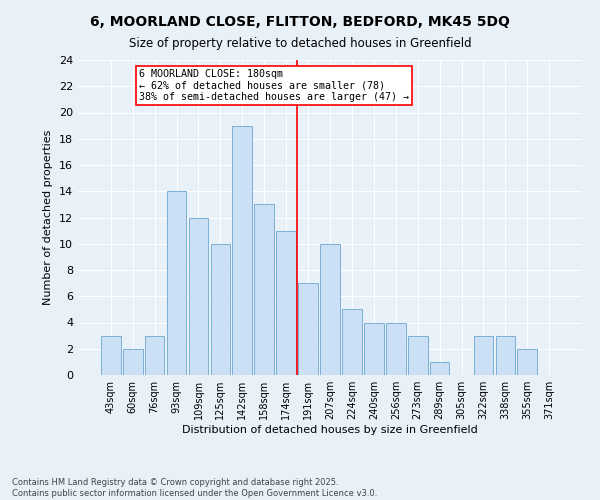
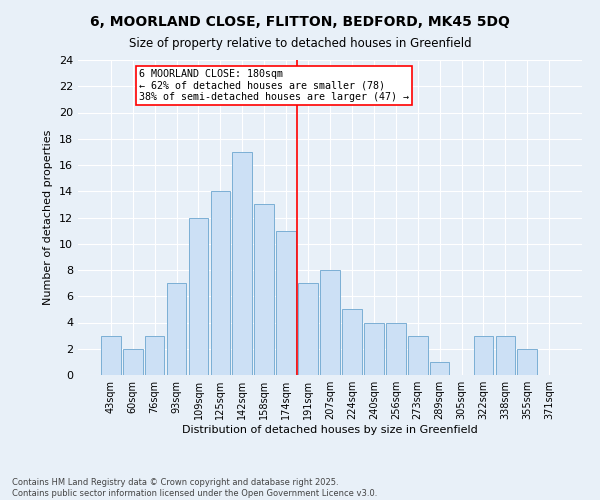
93sqm: 14 -> 7
125sqm: 10 -> 14
142sqm: 19 -> 17
207sqm: 10 -> 8
